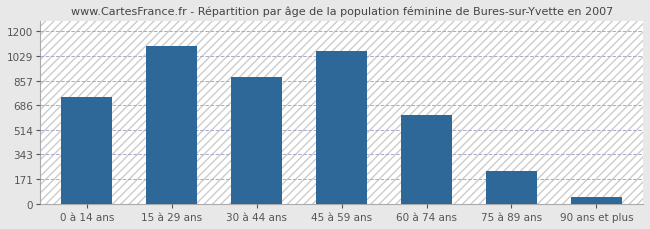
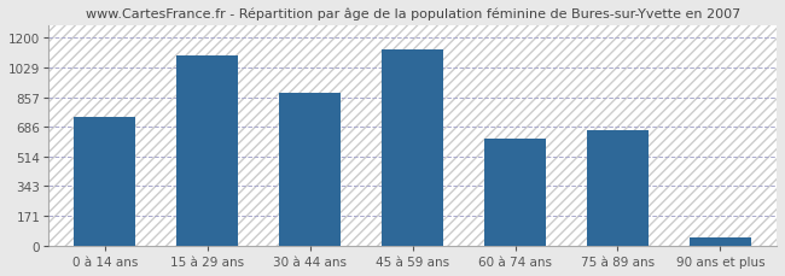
45 à 59 ans: 1060 -> 1130
75 à 89 ans: 230 -> 670
